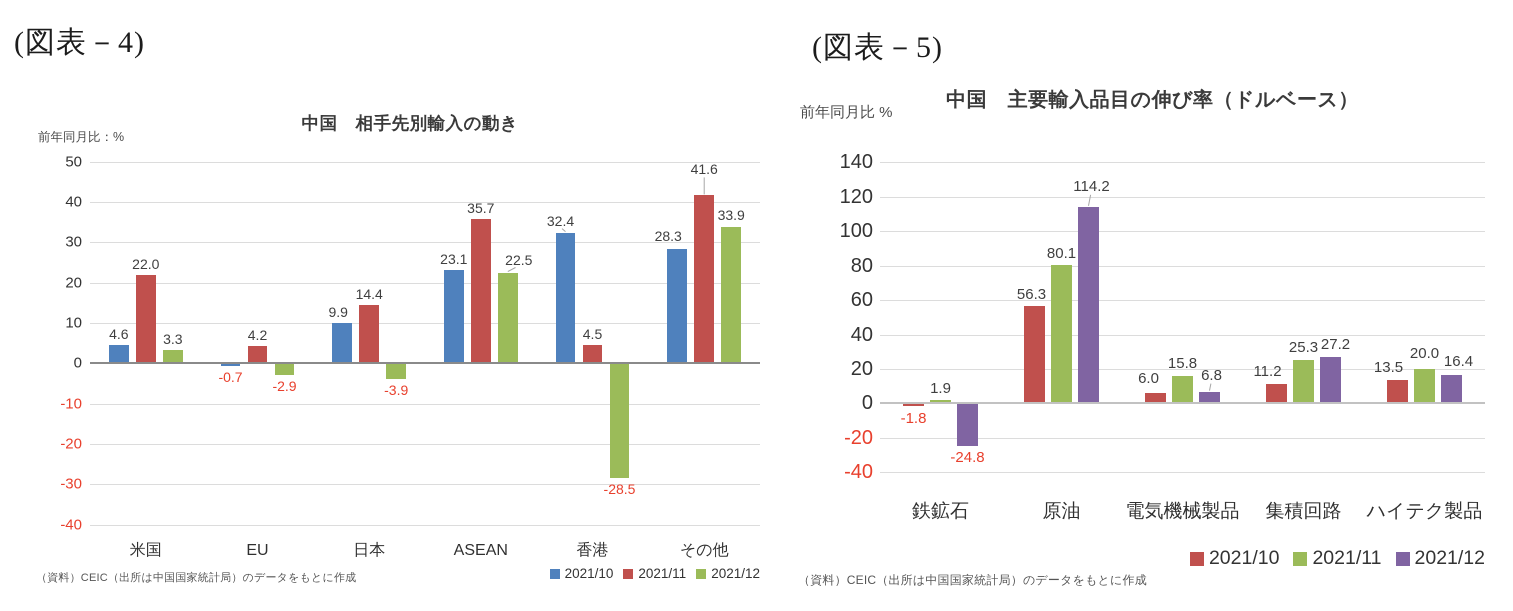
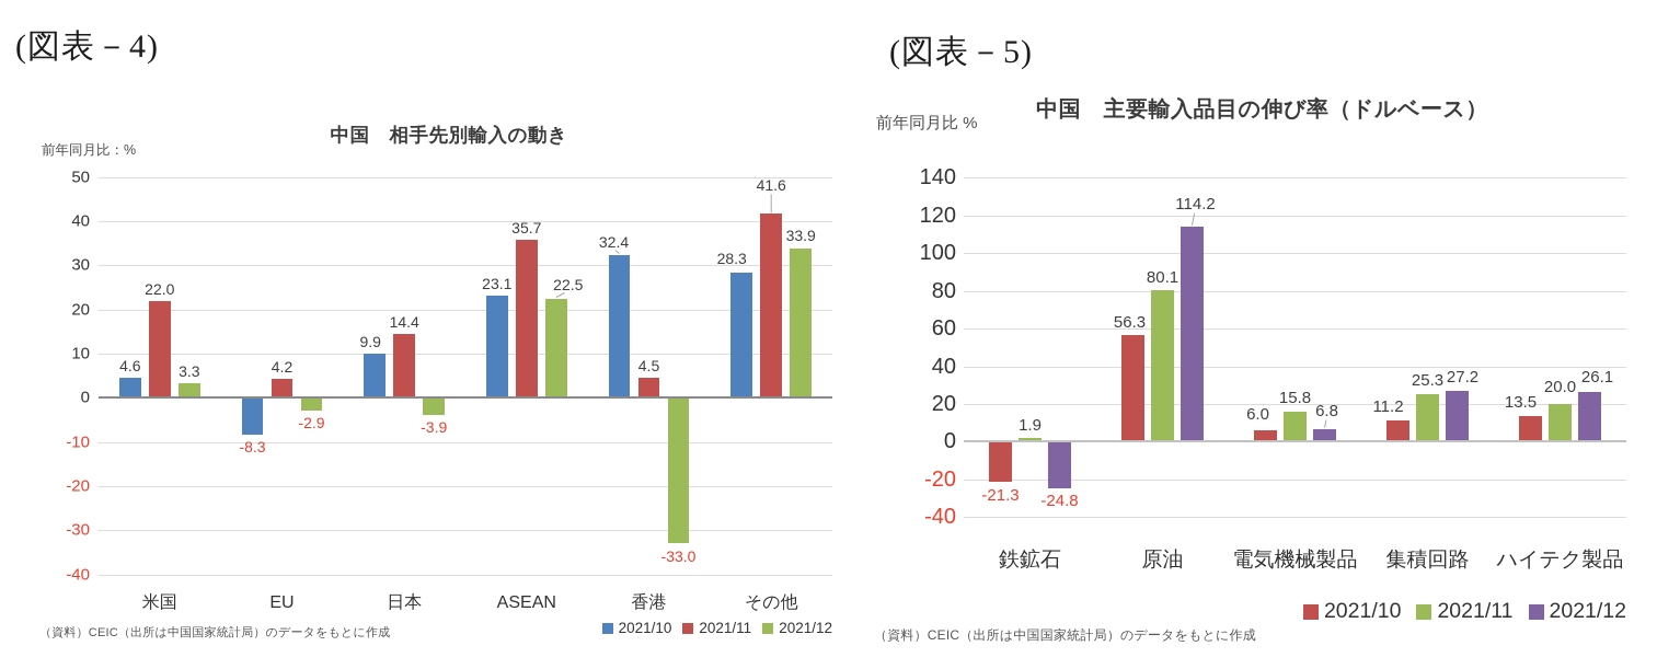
中国 相手先別輸入の動き/2021/10/EU: -0.7 -> -8.3
中国 相手先別輸入の動き/2021/12/香港: -28.5 -> -33.0
中国 主要輸入品目の伸び率（ドルベース）/2021/10/鉄鉱石: -1.8 -> -21.3
中国 主要輸入品目の伸び率（ドルベース）/2021/12/ハイテク製品: 16.4 -> 26.1
